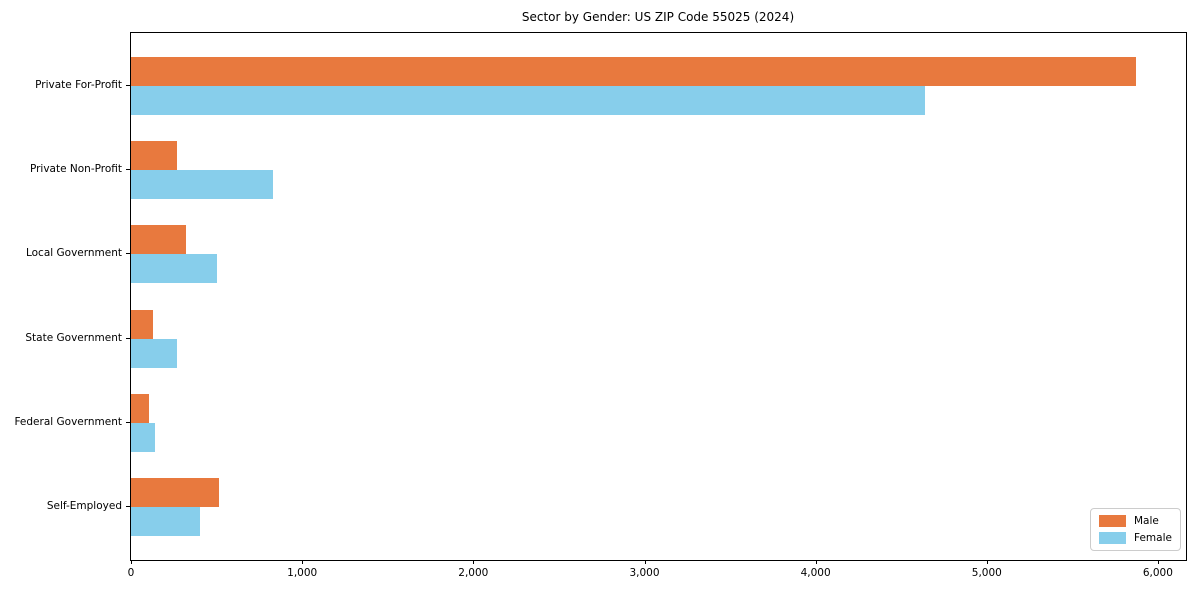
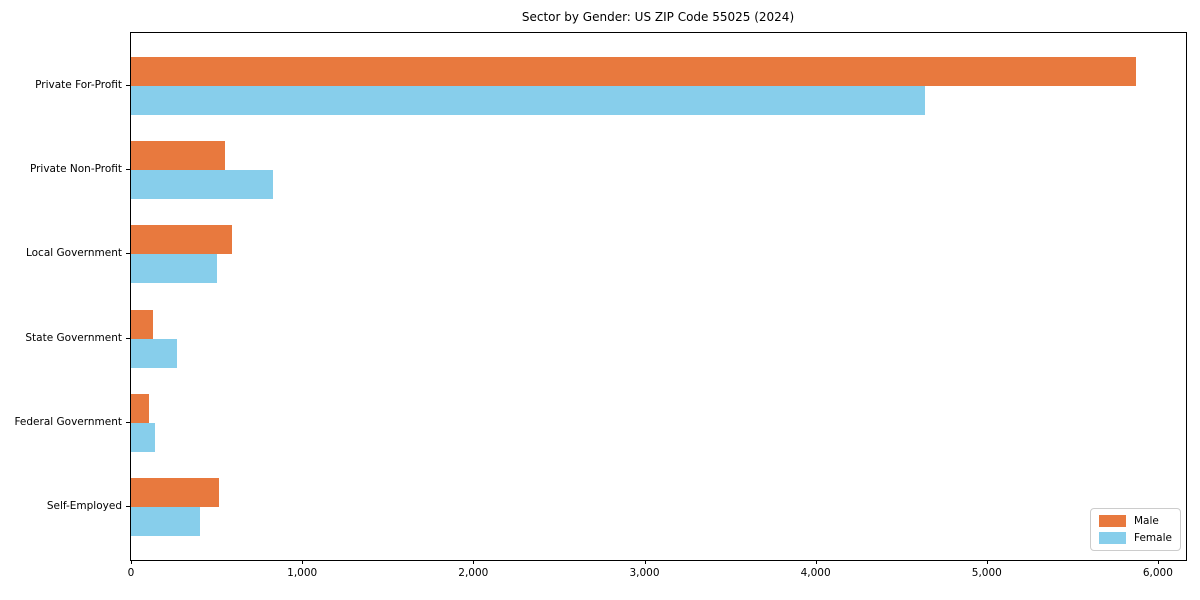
Male/Private Non-Profit: 270 -> 550
Male/Local Government: 320 -> 590
